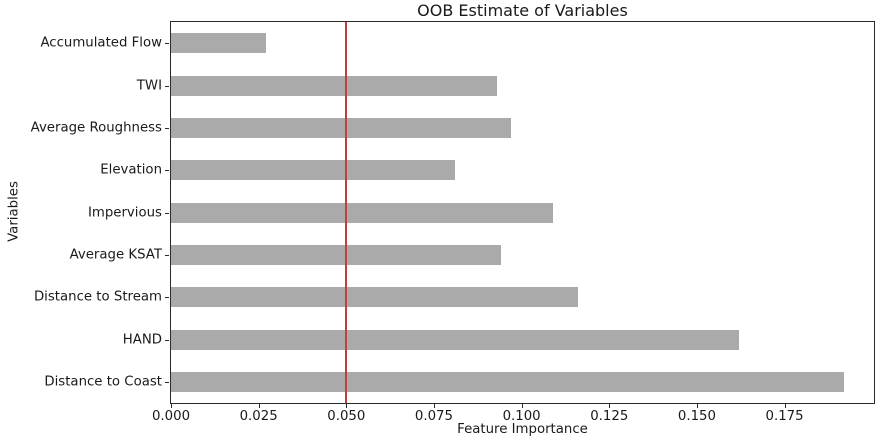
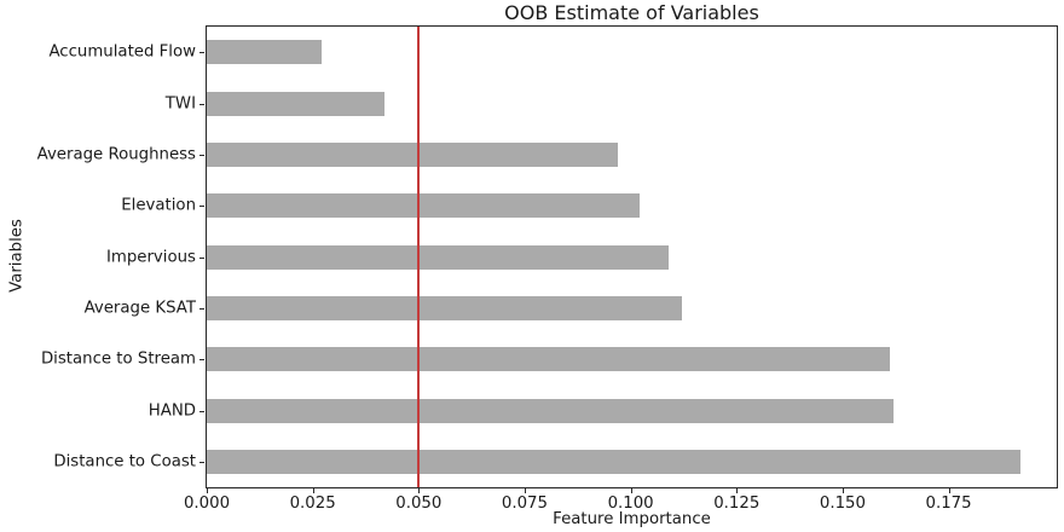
TWI: 0.093 -> 0.042
Elevation: 0.081 -> 0.102
Average KSAT: 0.094 -> 0.112
Distance to Stream: 0.116 -> 0.161
